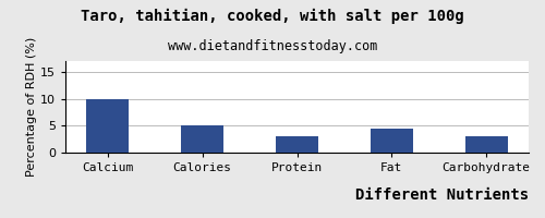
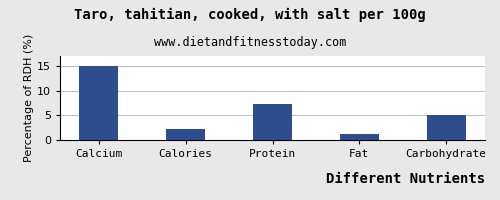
Calcium: 10.0 -> 15.0
Calories: 5.0 -> 2.2
Protein: 3.0 -> 7.2
Fat: 4.5 -> 1.2
Carbohydrate: 3.0 -> 5.1
